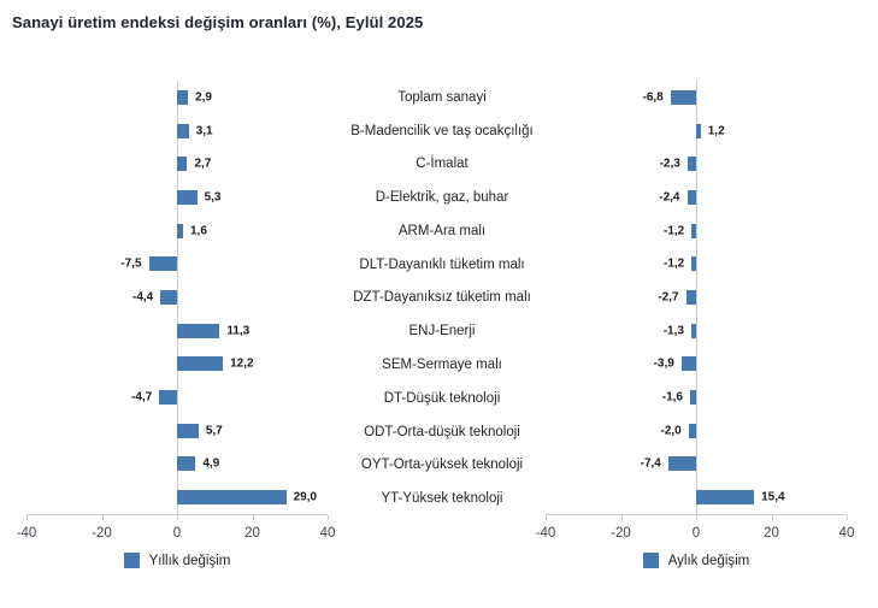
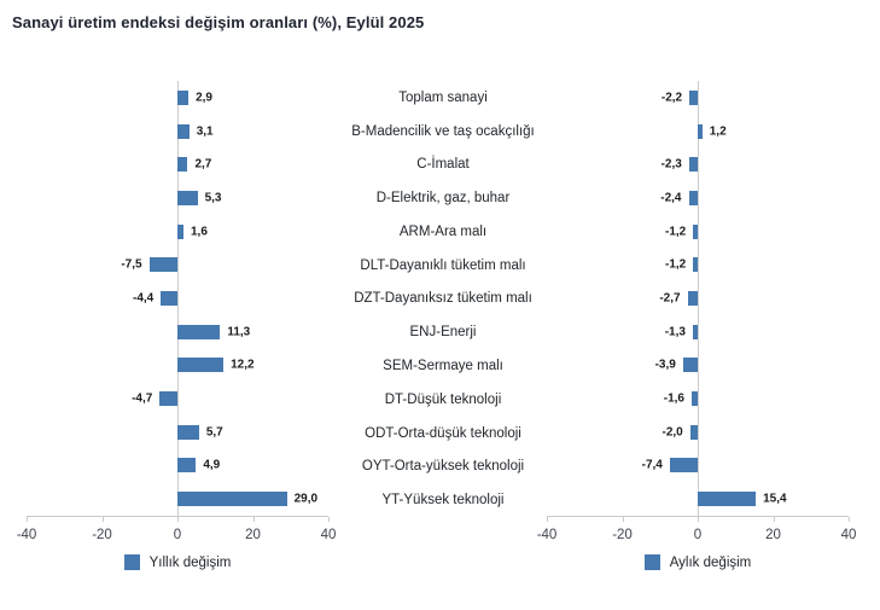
Aylık değişim/Toplam sanayi: -6,8 -> -2,2
